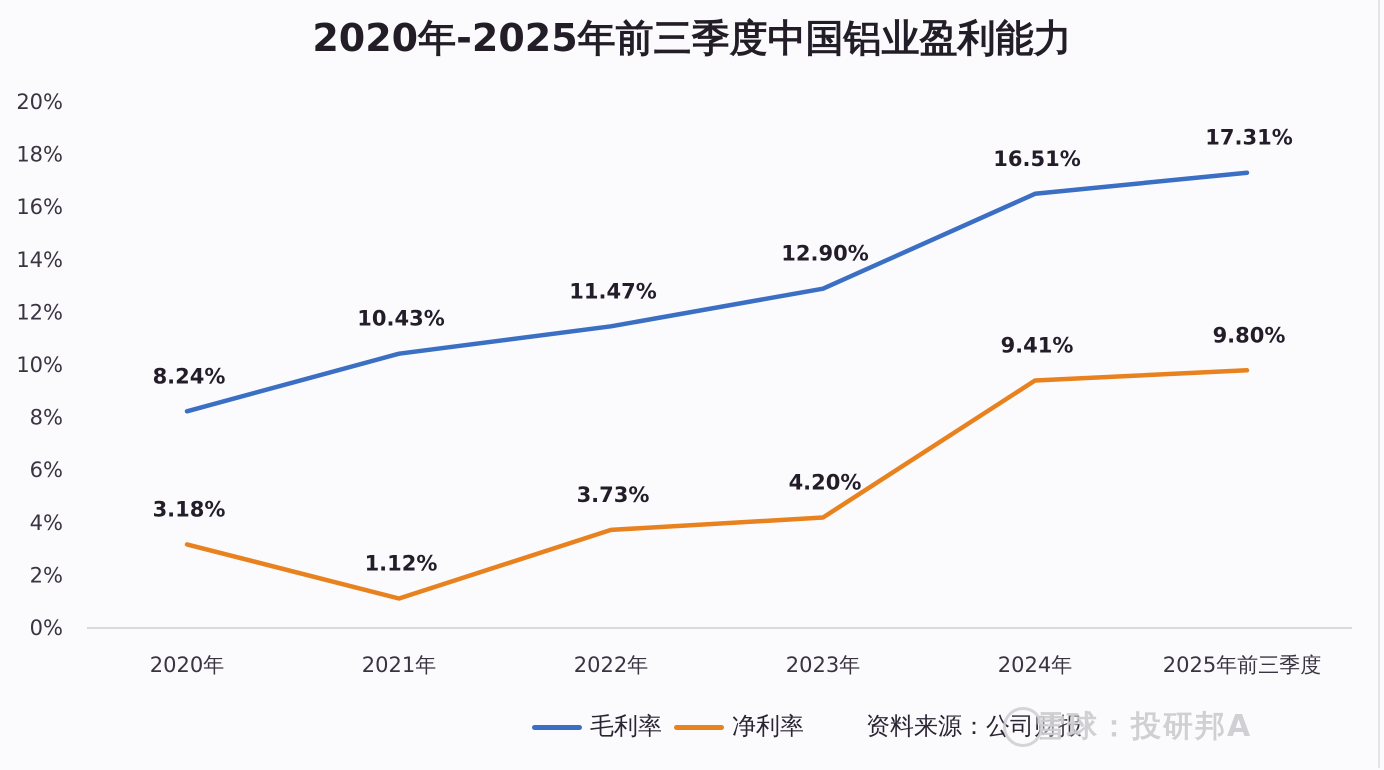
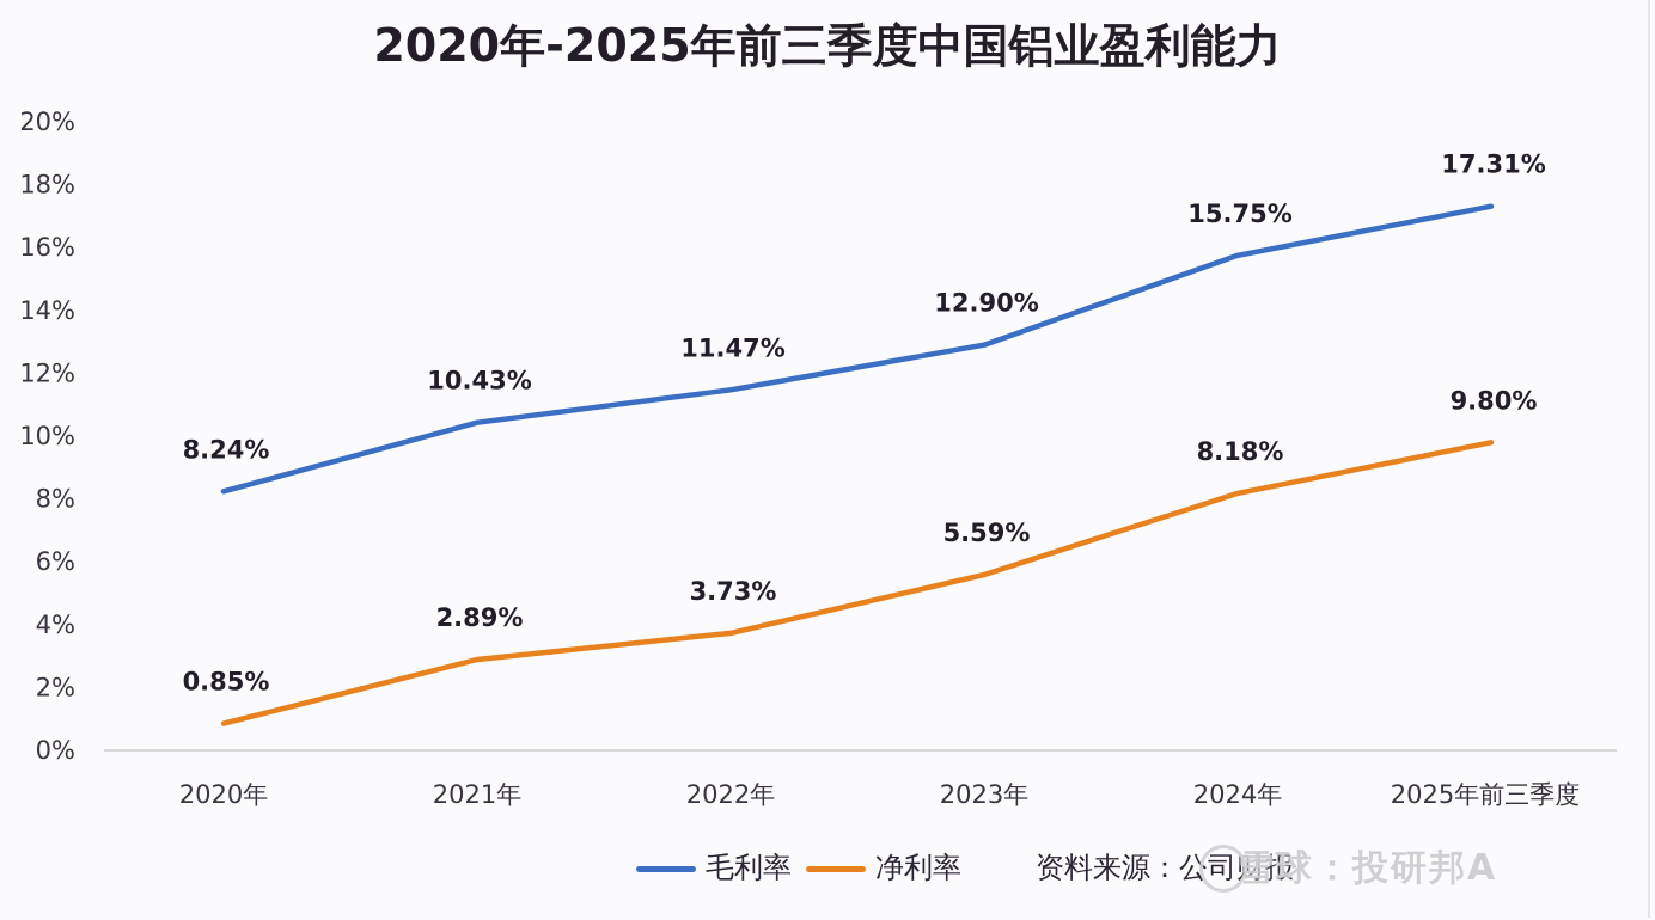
净利率/2020年: 3.18% -> 0.85%
净利率/2021年: 1.12% -> 2.89%
净利率/2023年: 4.20% -> 5.59%
毛利率/2024年: 16.51% -> 15.75%
净利率/2024年: 9.41% -> 8.18%
